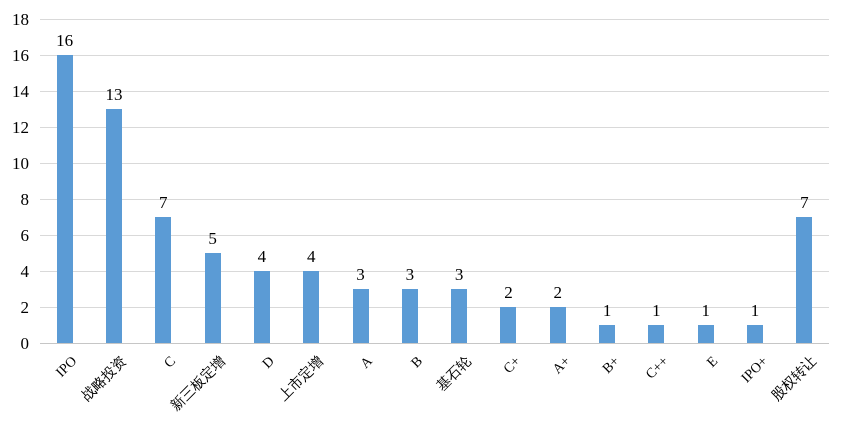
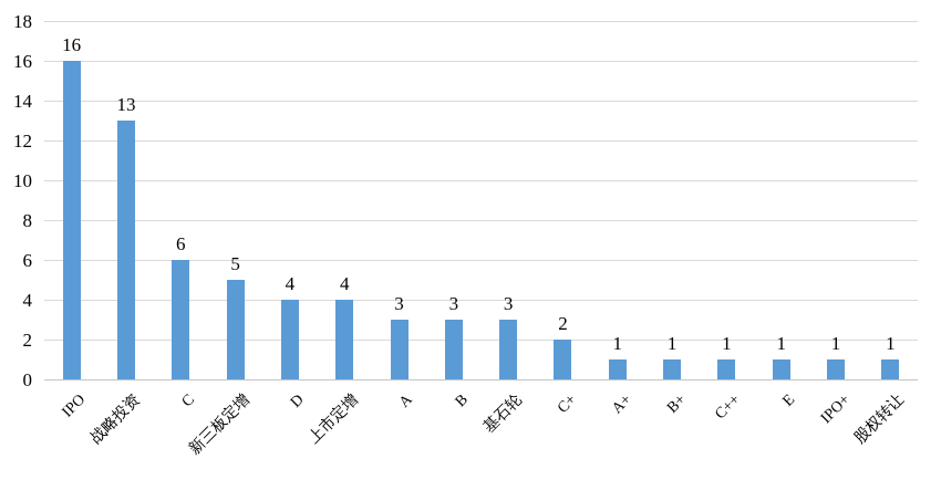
C: 7 -> 6
A+: 2 -> 1
股权转让: 7 -> 1
